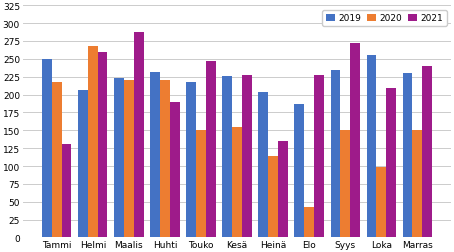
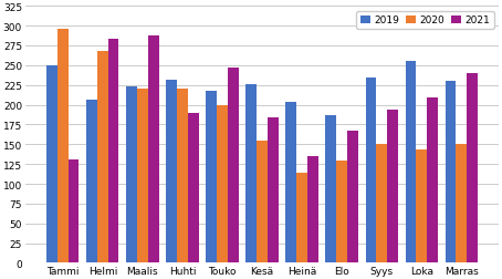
2020/Tammi: 218 -> 296
2021/Helmi: 260 -> 283
2020/Touko: 150 -> 200
2021/Kesä: 228 -> 184
2020/Elo: 42 -> 130
2021/Elo: 228 -> 167
2021/Syys: 272 -> 194
2020/Loka: 98 -> 144
